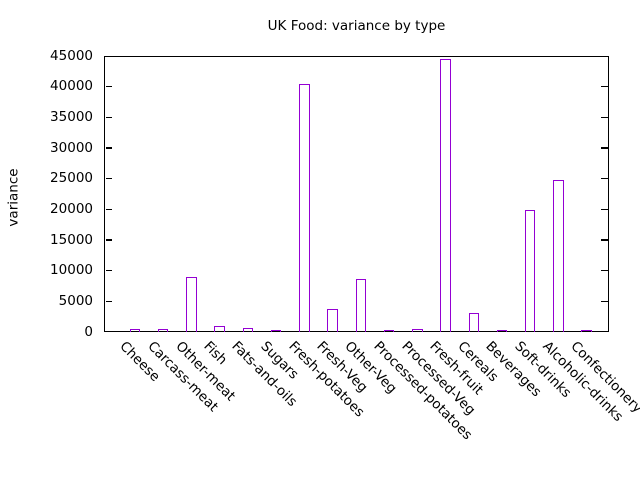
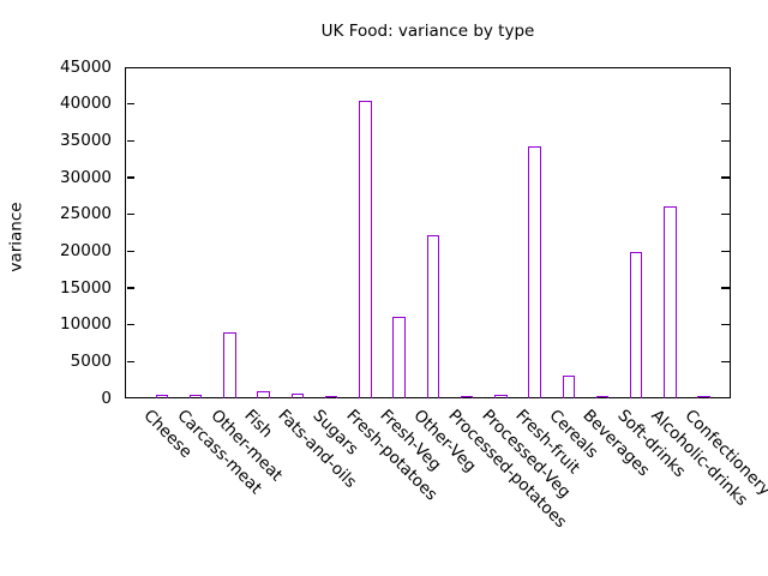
Fresh-Veg: 4000 -> 11000
Other-Veg: 9000 -> 22000
Fresh-fruit: 44000 -> 34000
Alcoholic-drinks: 25000 -> 26000
